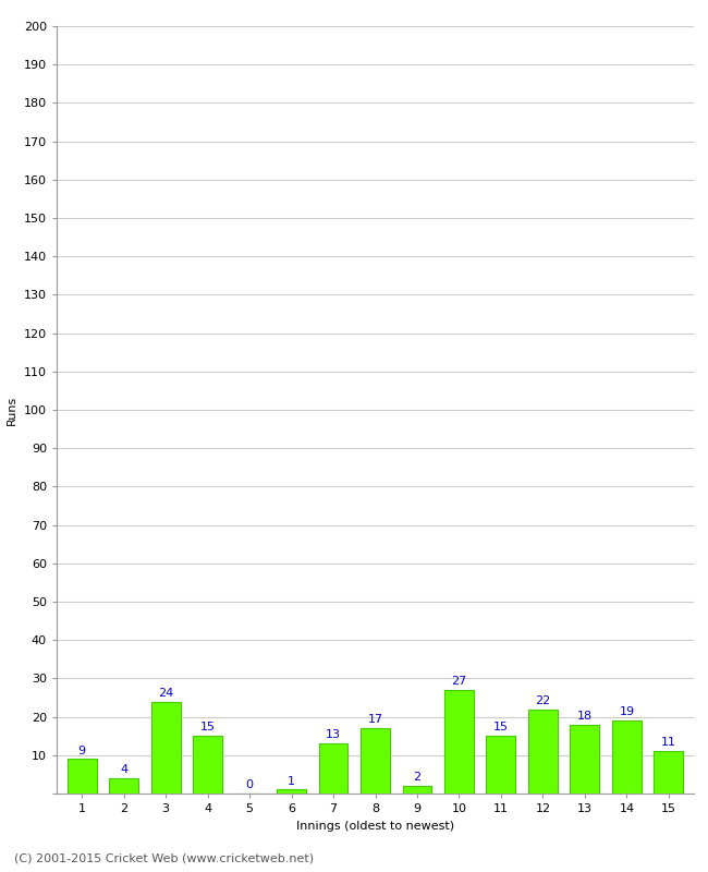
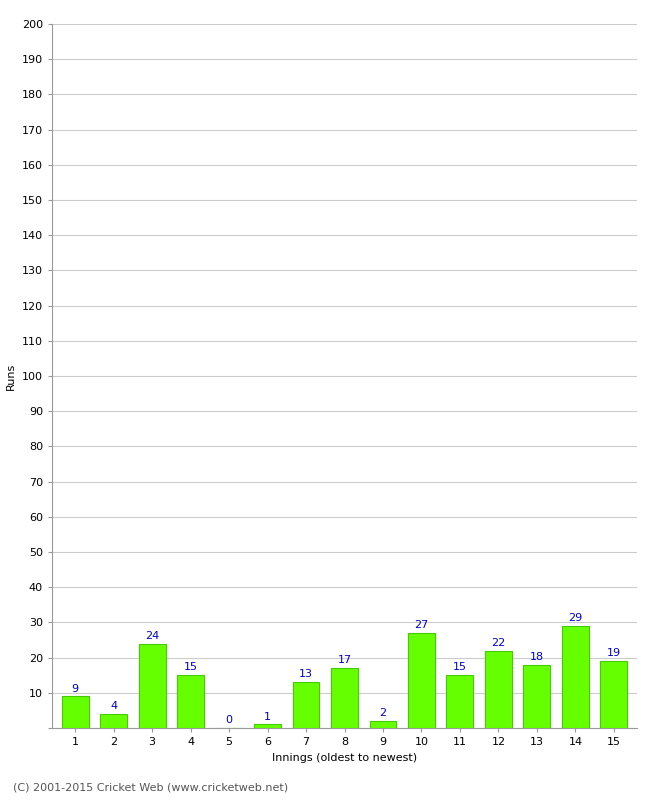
14: 19 -> 29
15: 11 -> 19
